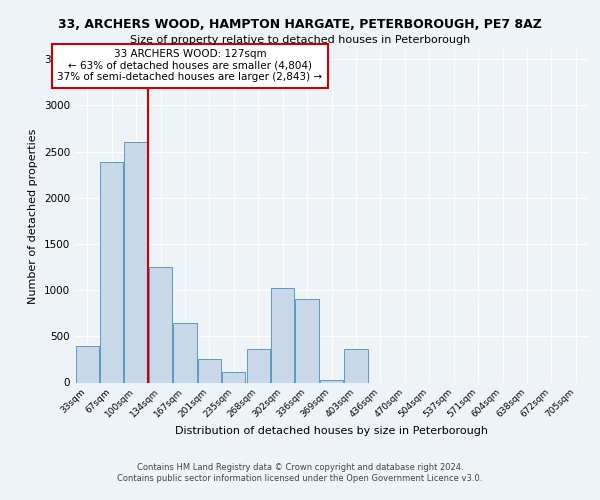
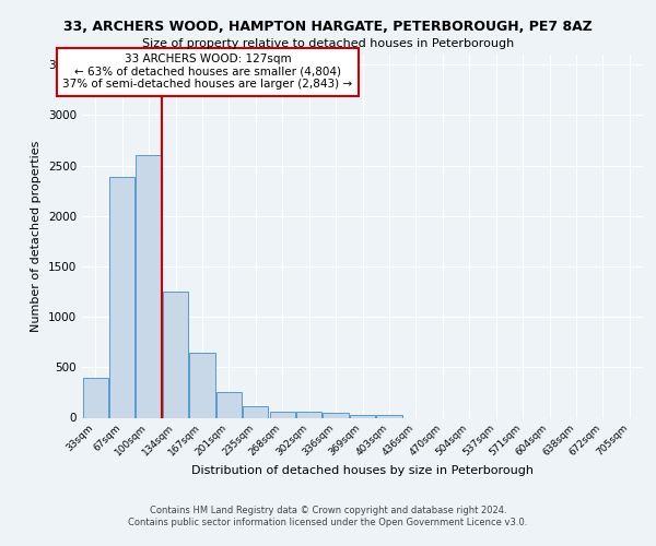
268sqm: 360 -> 60
302sqm: 1020 -> 60
336sqm: 900 -> 50
403sqm: 360 -> 30
